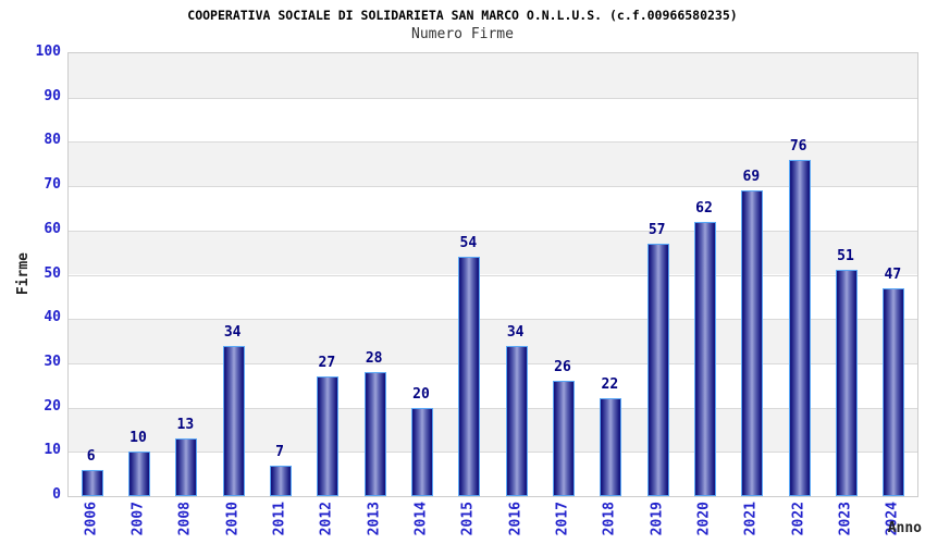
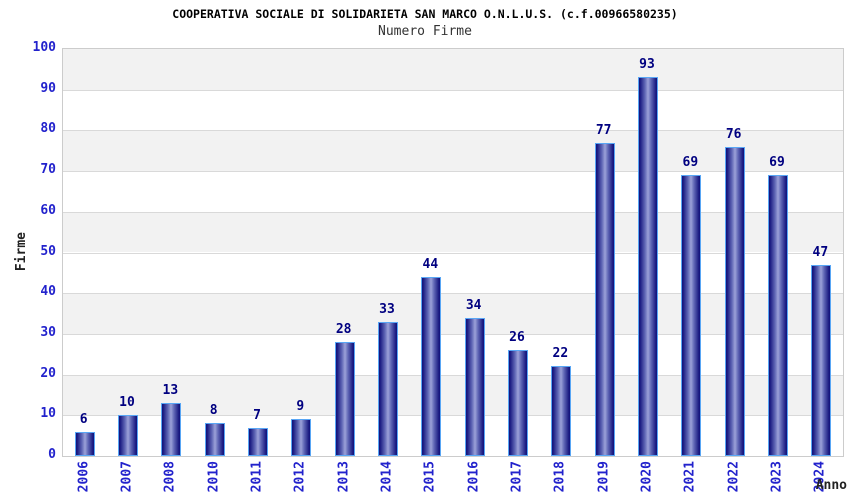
2010: 34 -> 8
2012: 27 -> 9
2014: 20 -> 33
2015: 54 -> 44
2019: 57 -> 77
2020: 62 -> 93
2023: 51 -> 69
